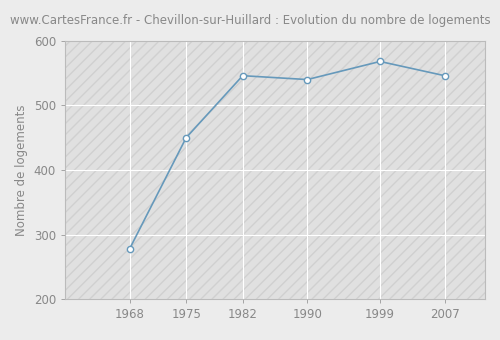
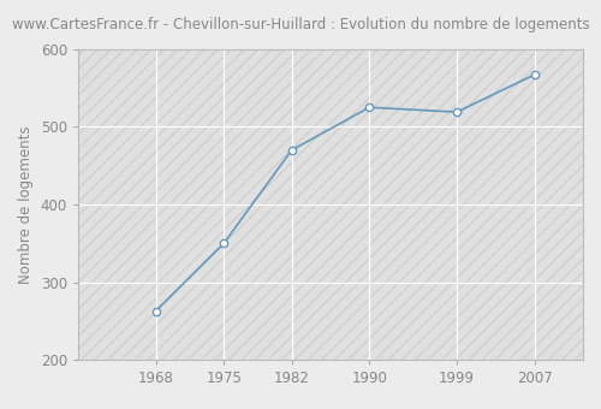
1968: 278 -> 263
1975: 450 -> 350
1982: 546 -> 470
1990: 540 -> 525
1999: 568 -> 519
2007: 546 -> 567
